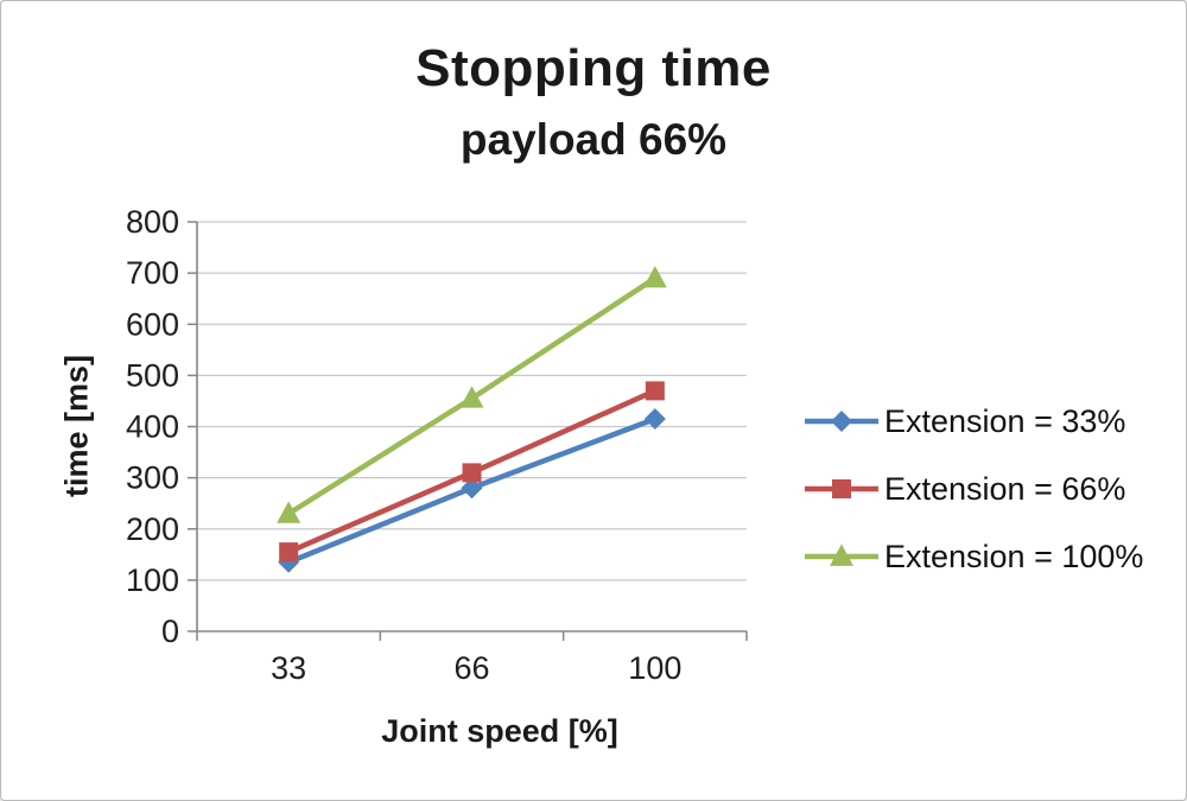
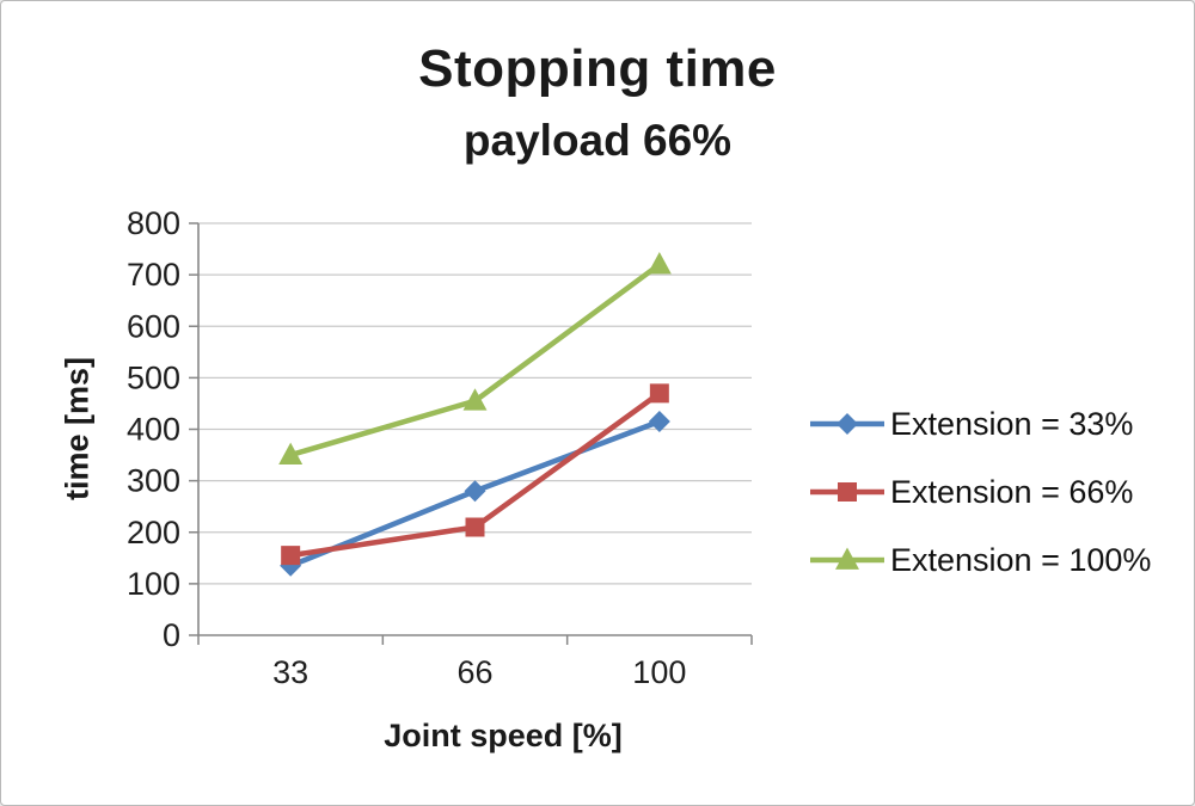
Extension = 100%/33: 230 -> 350
Extension = 66%/66: 310 -> 210
Extension = 100%/100: 690 -> 720
